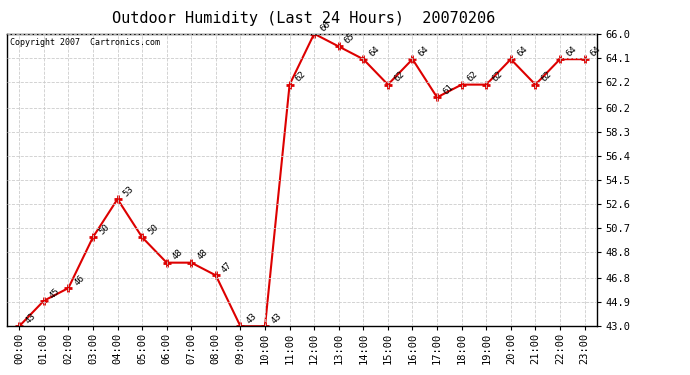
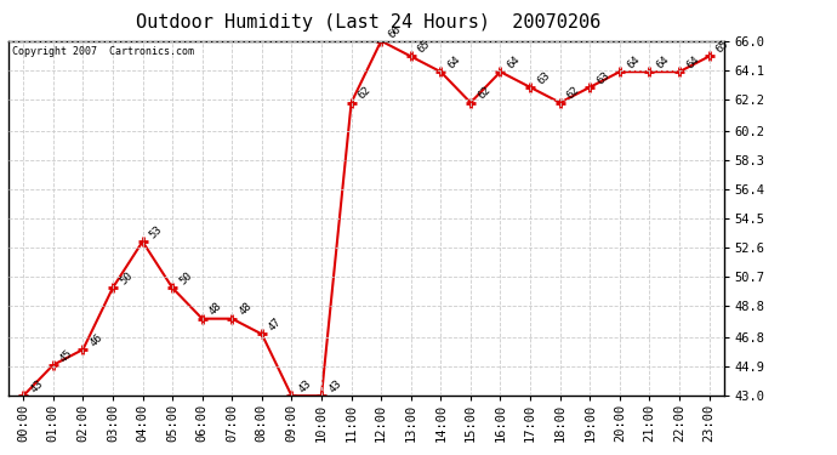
17:00: 61 -> 63
19:00: 62 -> 63
21:00: 62 -> 64
23:00: 64 -> 65
